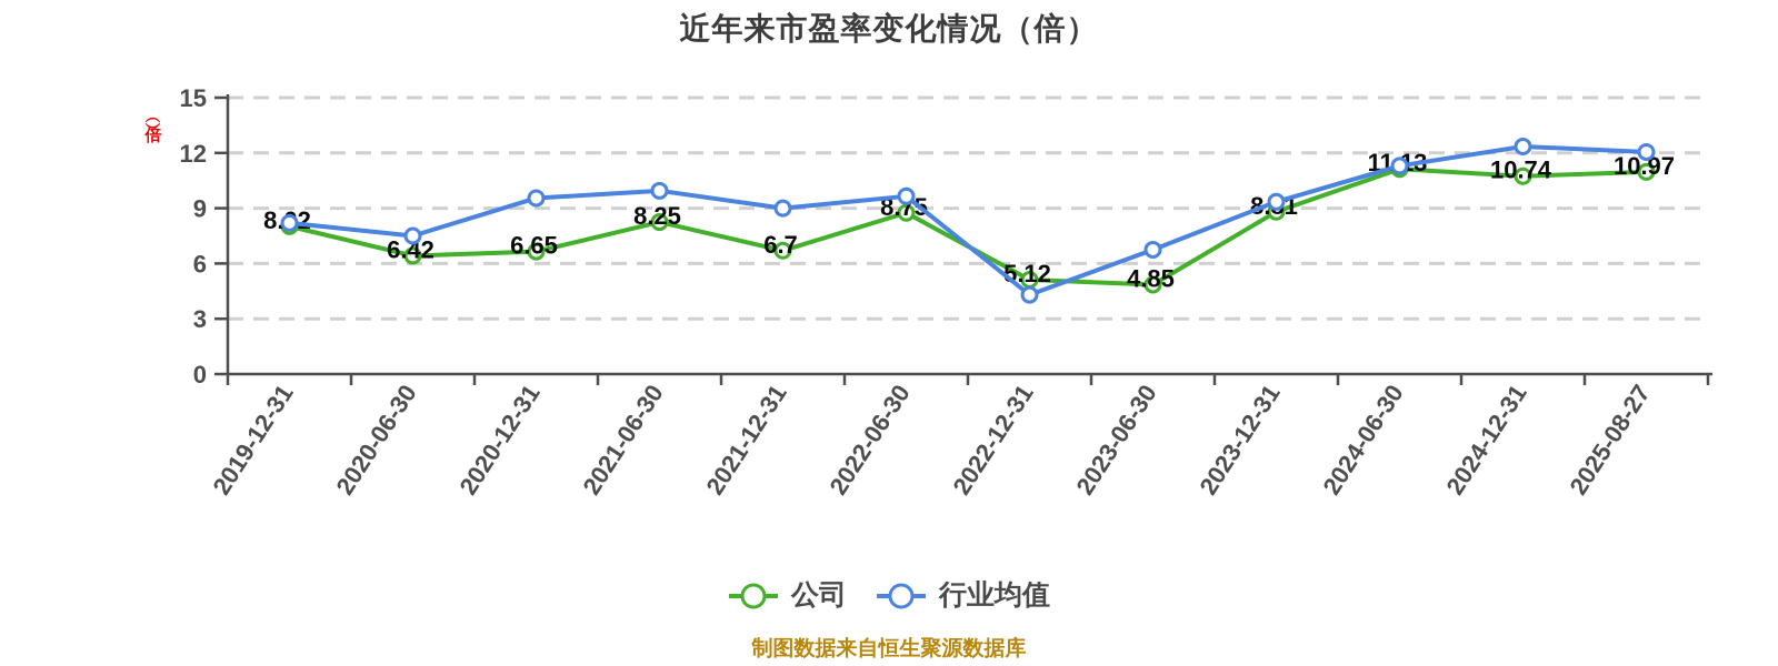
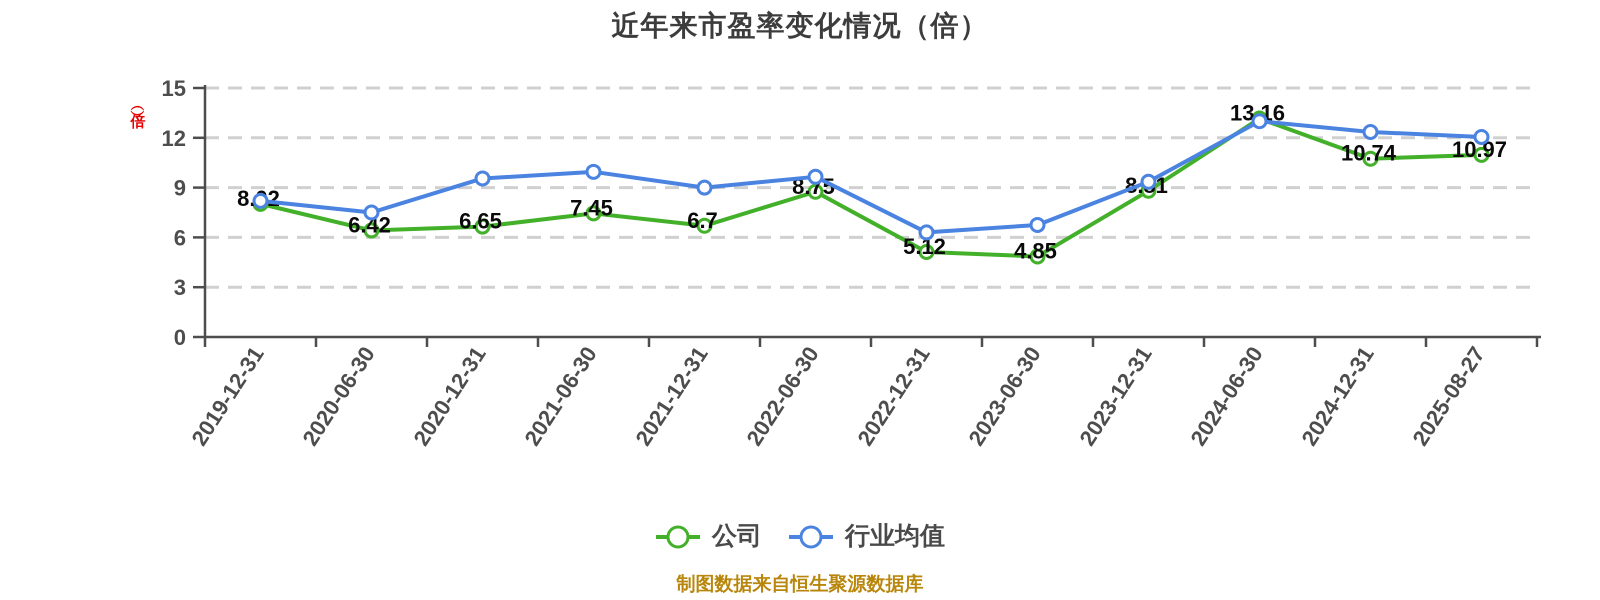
公司/2021-06-30: 8.25 -> 7.45
行业均值/2022-12-31: 4.3 -> 6.3
公司/2024-06-30: 11.13 -> 13.16
行业均值/2024-06-30: 11.3 -> 13.0
